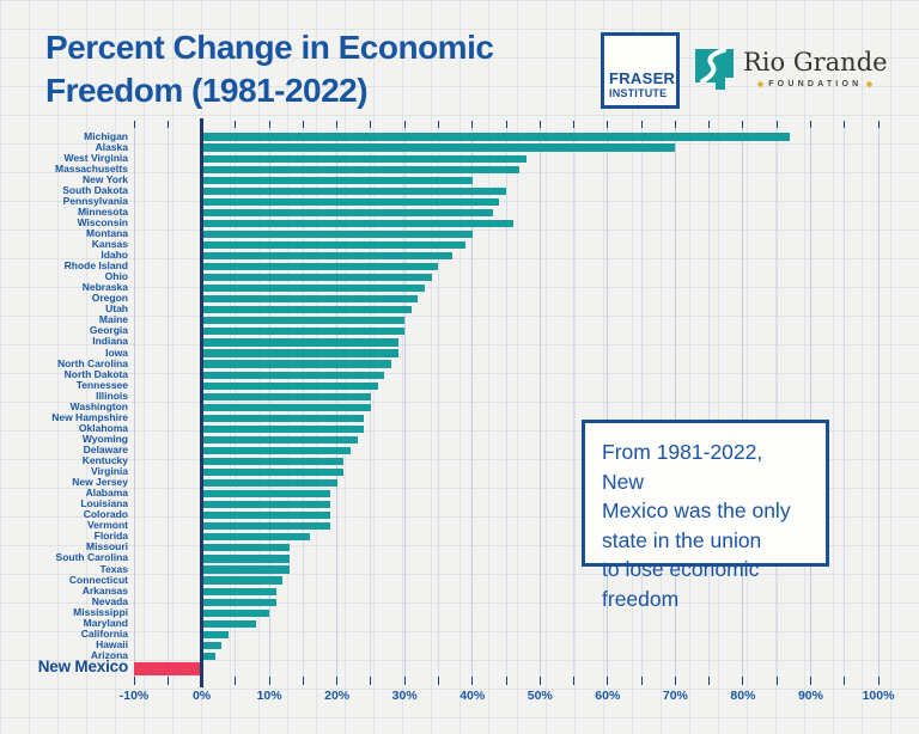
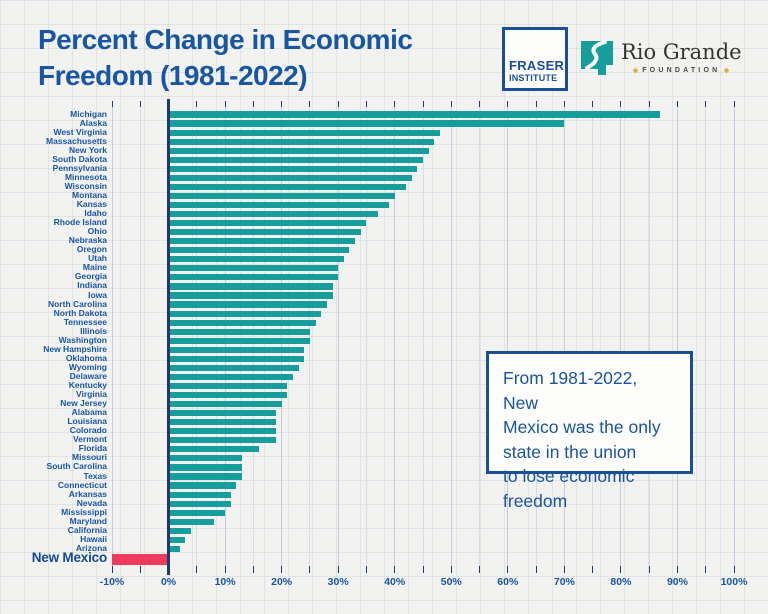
New York: 40% -> 46%
Wisconsin: 46% -> 42%
